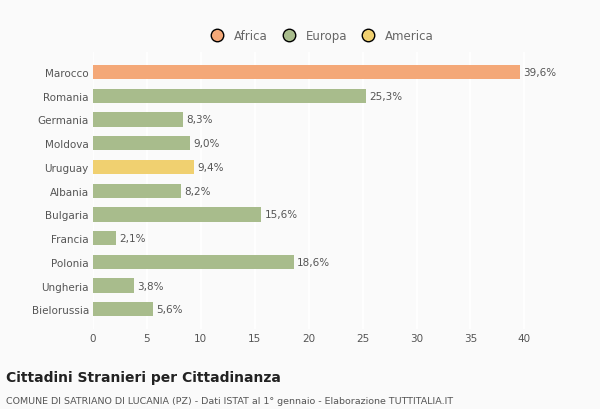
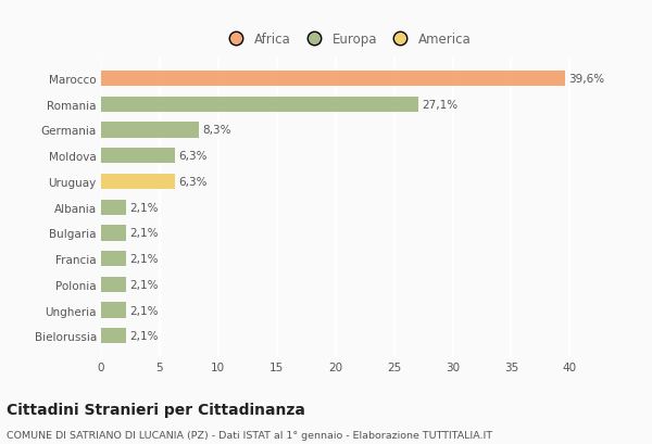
Romania: 25,3% -> 27,1%
Moldova: 9,0% -> 6,3%
Uruguay: 9,4% -> 6,3%
Albania: 8,2% -> 2,1%
Bulgaria: 15,6% -> 2,1%
Polonia: 18,6% -> 2,1%
Ungheria: 3,8% -> 2,1%
Bielorussia: 5,6% -> 2,1%
